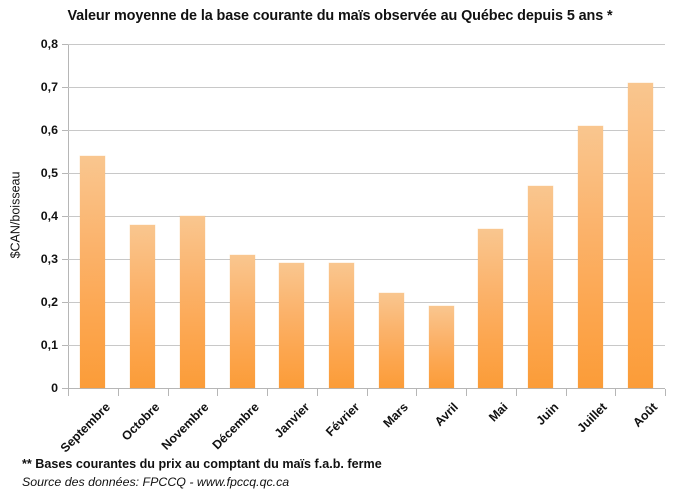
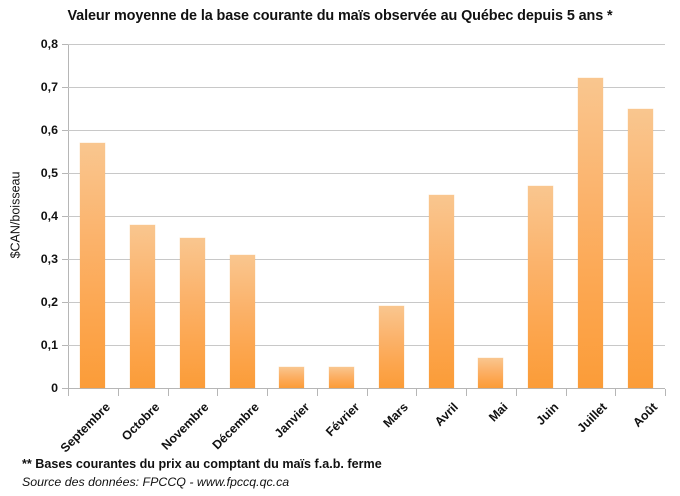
Septembre: 0,54 -> 0,57
Novembre: 0,40 -> 0,35
Janvier: 0,29 -> 0,05
Février: 0,29 -> 0,05
Mars: 0,22 -> 0,19
Avril: 0,19 -> 0,45
Mai: 0,37 -> 0,07
Juillet: 0,61 -> 0,72
Août: 0,71 -> 0,65
